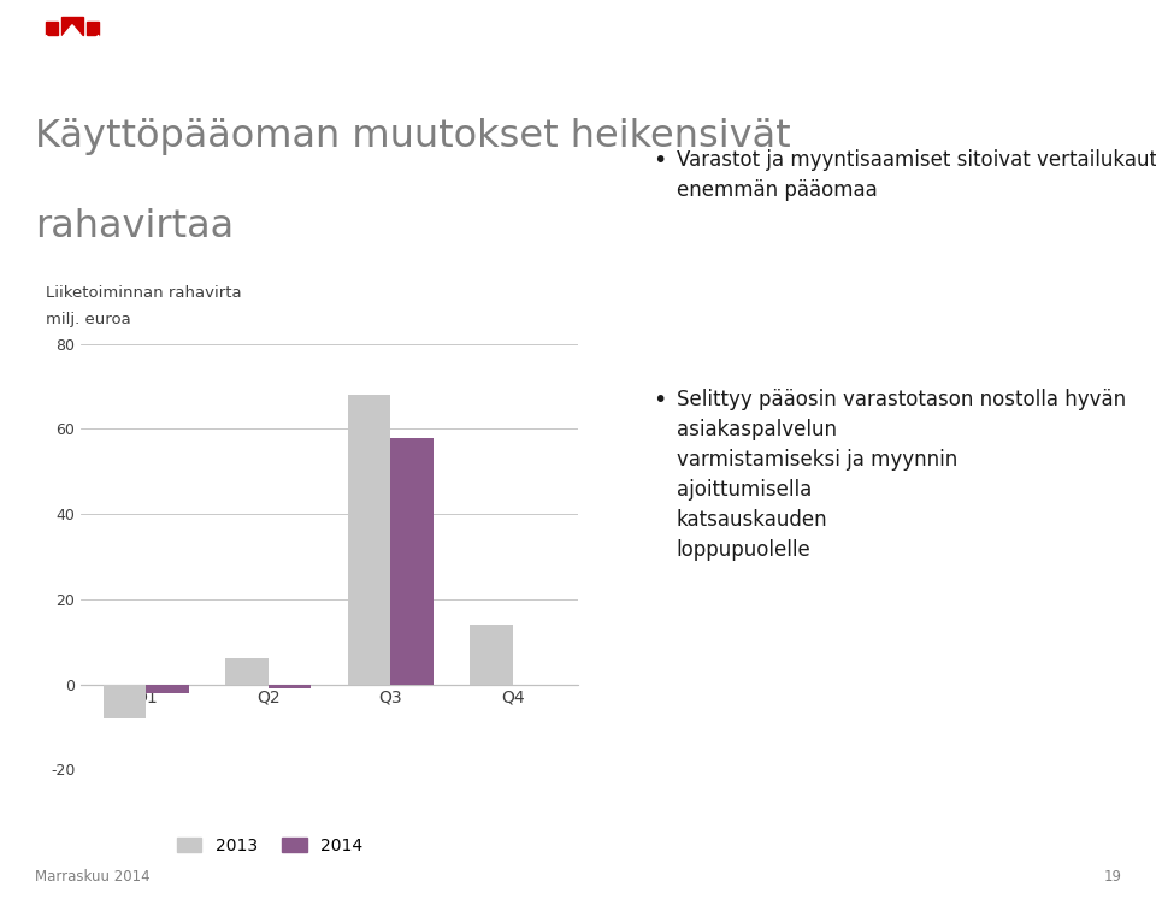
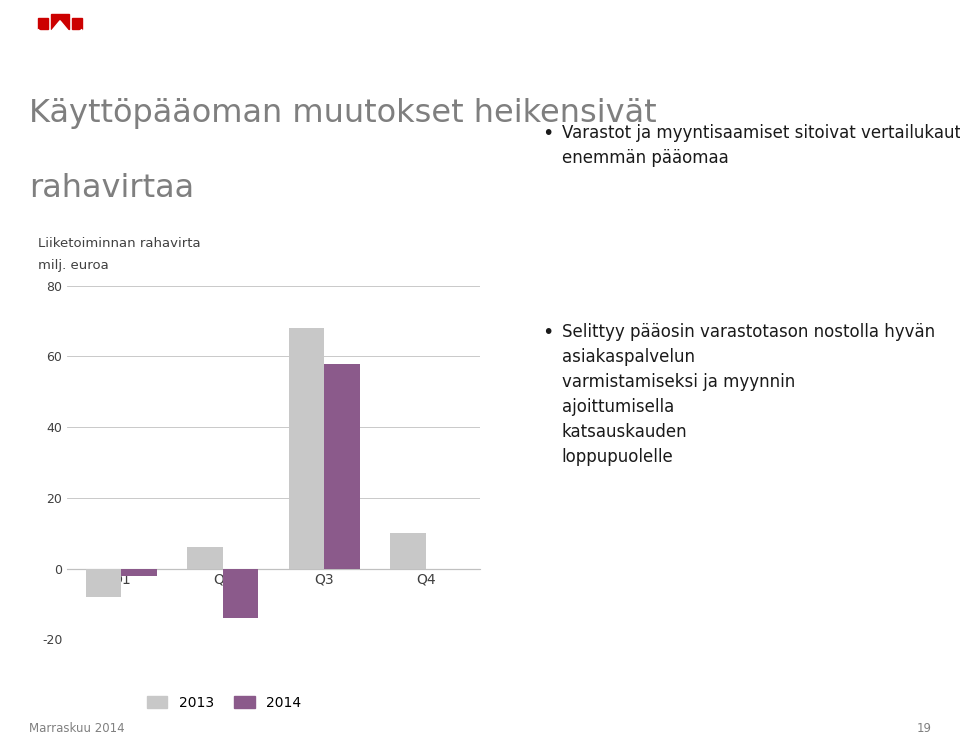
2014/Q2: -1 -> -14
2013/Q4: 14 -> 10
